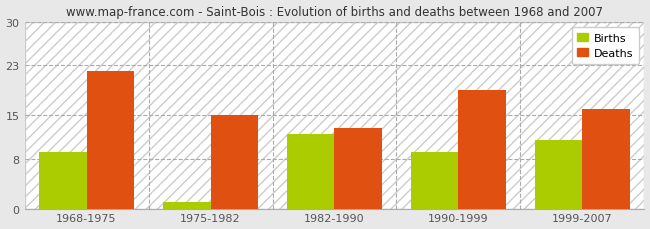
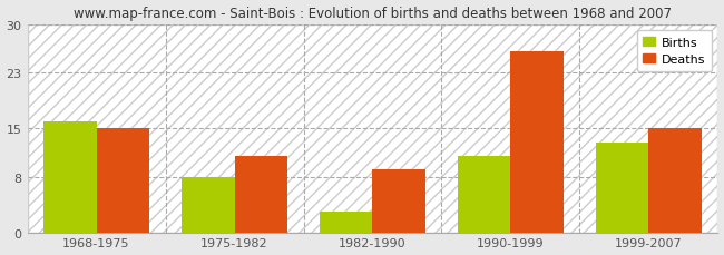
Births/1968-1975: 9 -> 16
Deaths/1968-1975: 22 -> 15
Births/1975-1982: 1 -> 8
Deaths/1975-1982: 15 -> 11
Births/1982-1990: 12 -> 3
Deaths/1982-1990: 13 -> 9
Births/1990-1999: 9 -> 11
Deaths/1990-1999: 19 -> 26
Births/1999-2007: 11 -> 13
Deaths/1999-2007: 16 -> 15
